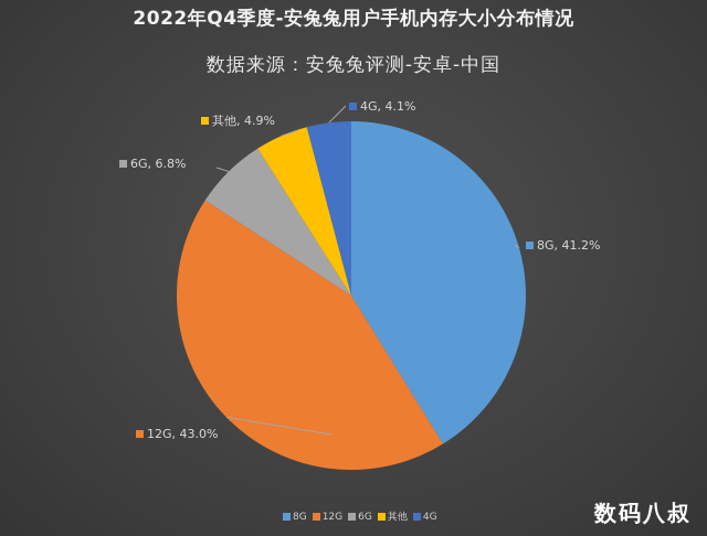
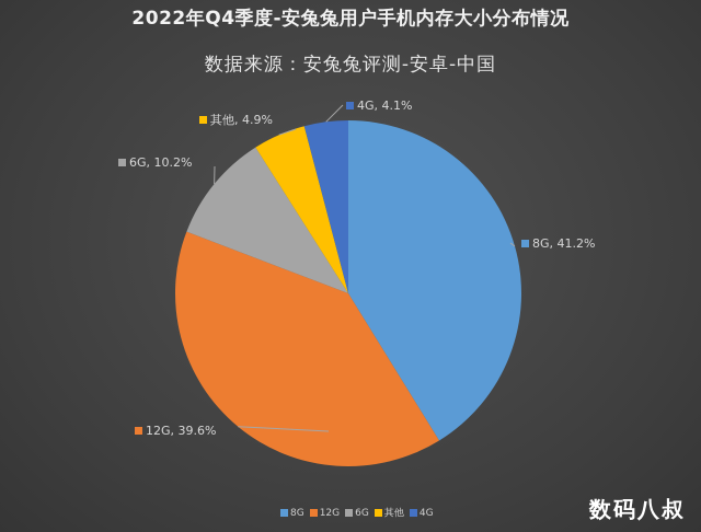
12G: 43.0% -> 39.6%
6G: 6.8% -> 10.2%
